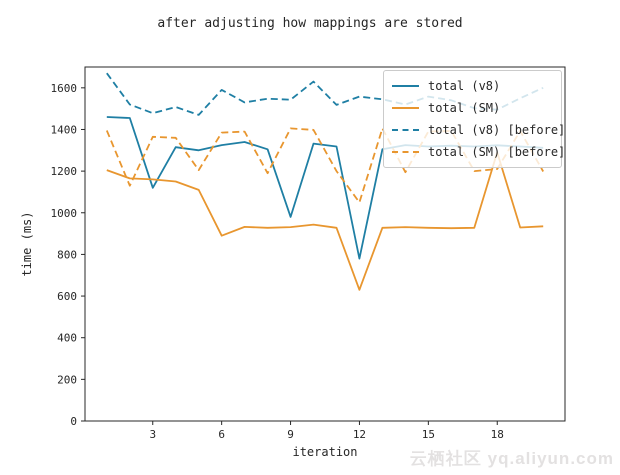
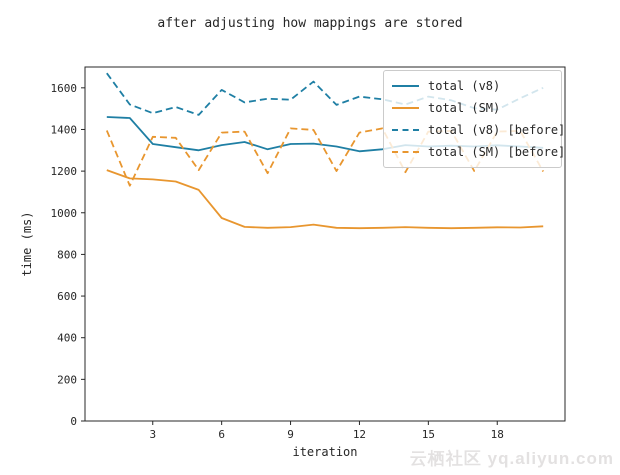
total (v8)/3: 1120 -> 1330
total (SM)/6: 890 -> 980
total (v8)/9: 980 -> 1330
total (v8)/12: 780 -> 1300
total (SM)/12: 630 -> 930
total (SM) [before]/12: 1050 -> 1380
total (SM)/18: 1290 -> 930
total (SM) [before]/18: 1210 -> 1390
